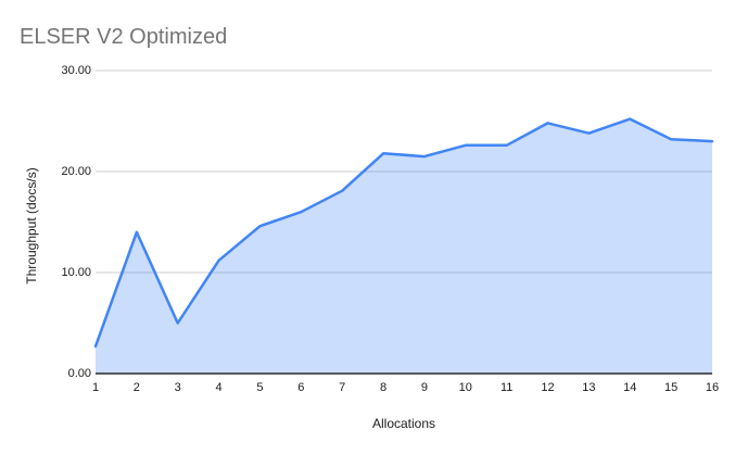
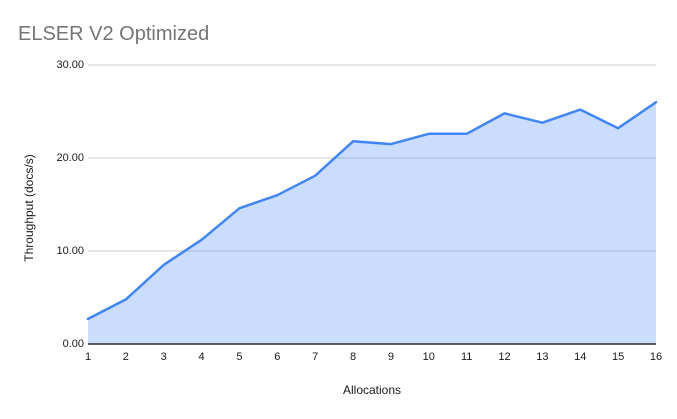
2: 14 -> 5
3: 5 -> 8
16: 23 -> 26
